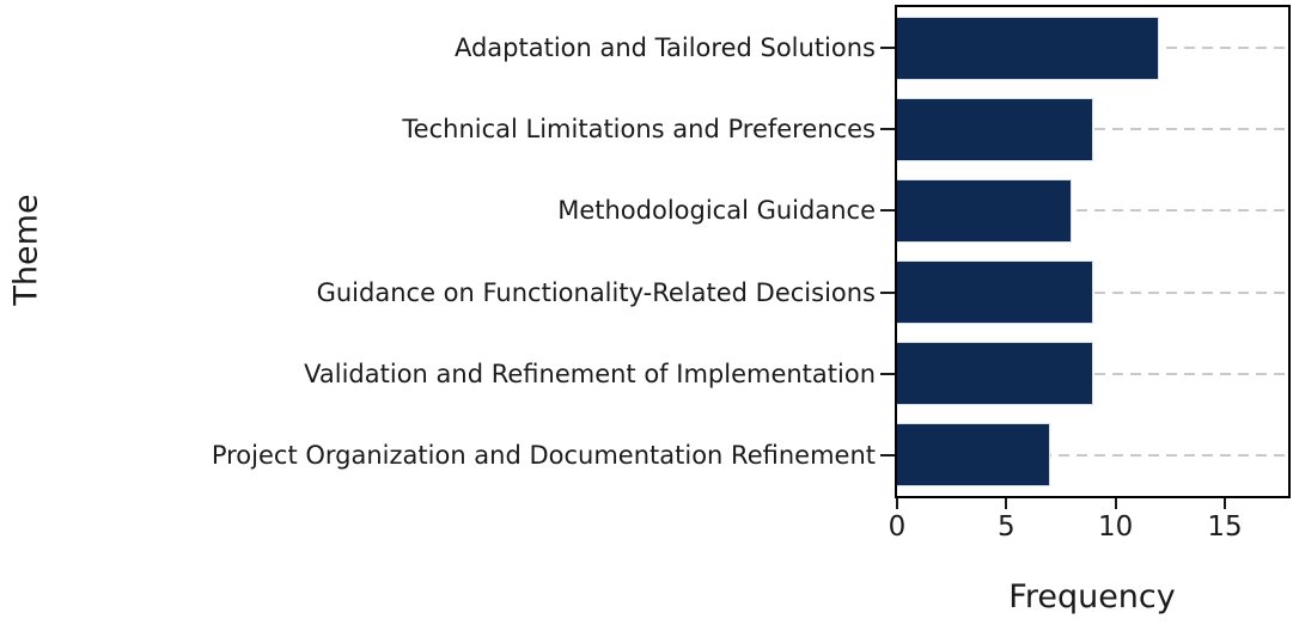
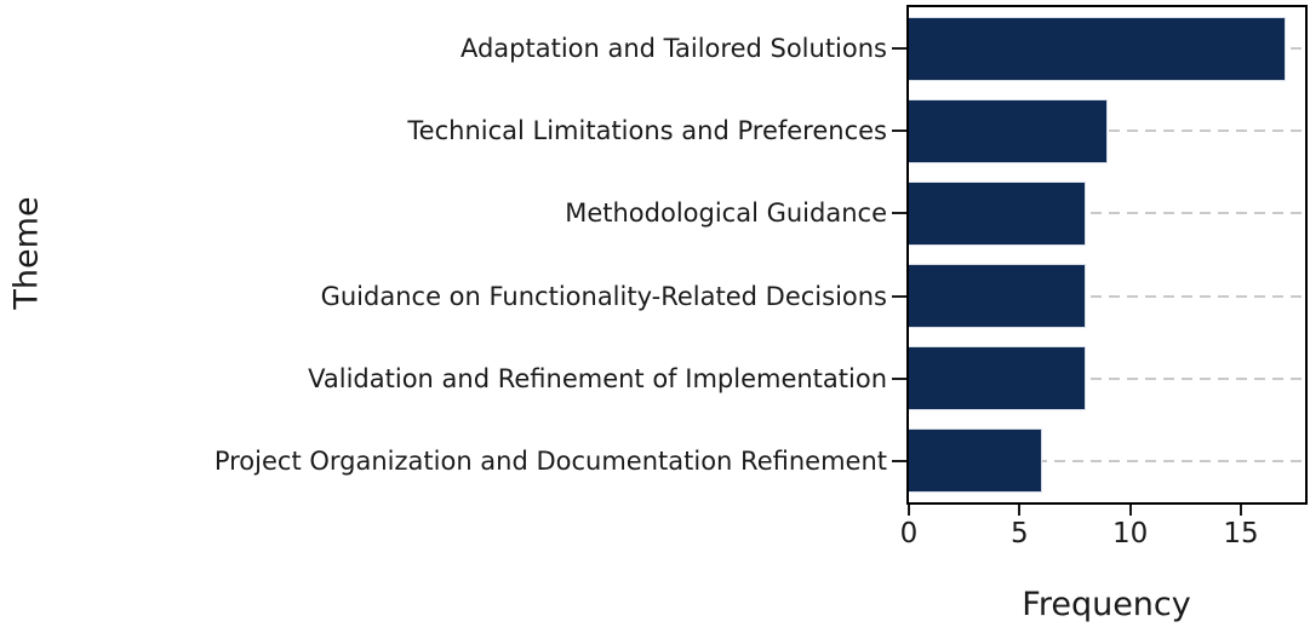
Adaptation and Tailored Solutions: 12 -> 17
Guidance on Functionality-Related Decisions: 9 -> 8
Validation and Refinement of Implementation: 9 -> 8
Project Organization and Documentation Refinement: 7 -> 6
